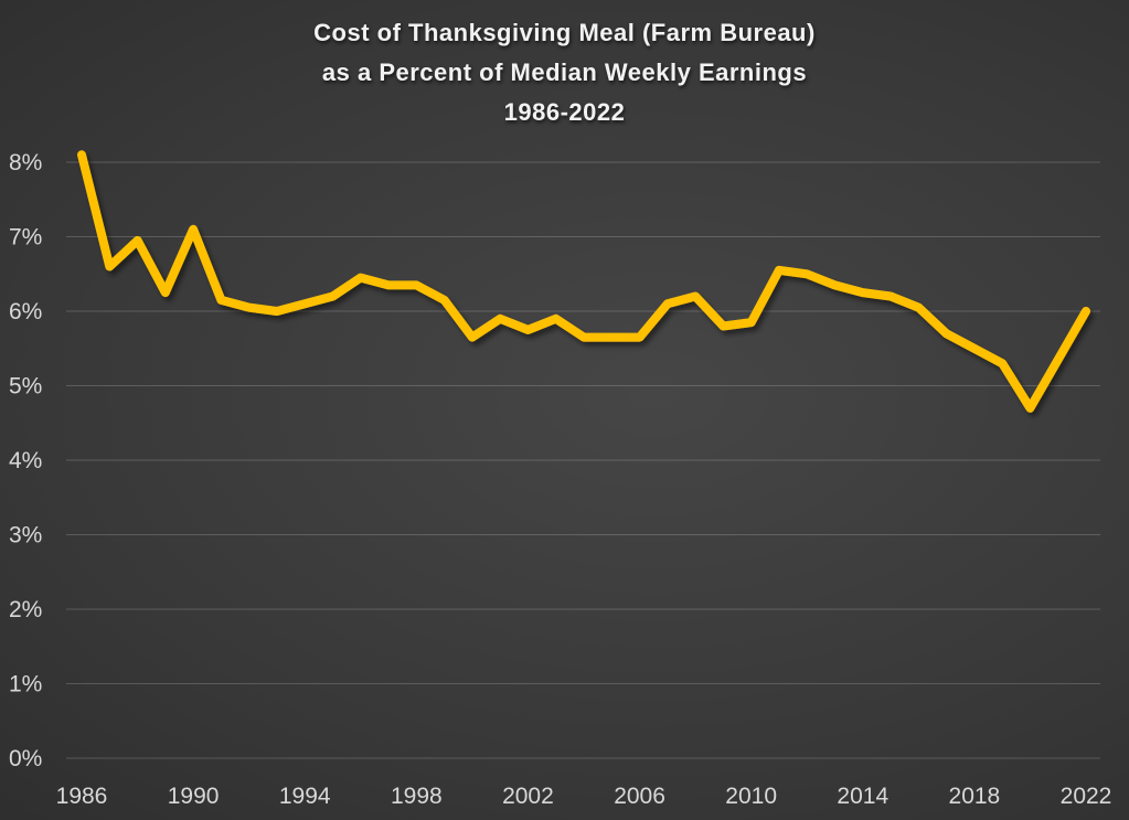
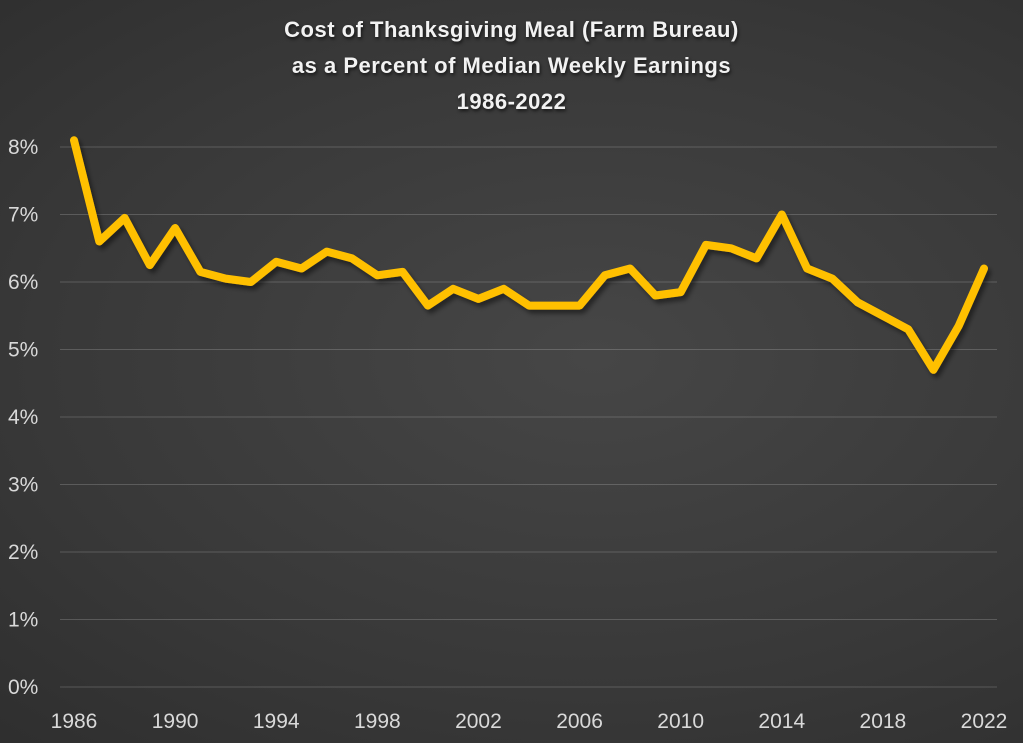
1990: 7.1% -> 6.8%
1994: 6.1% -> 6.3%
1998: 6.3% -> 6.1%
2014: 6.2% -> 7.0%
2022: 6.0% -> 6.2%
